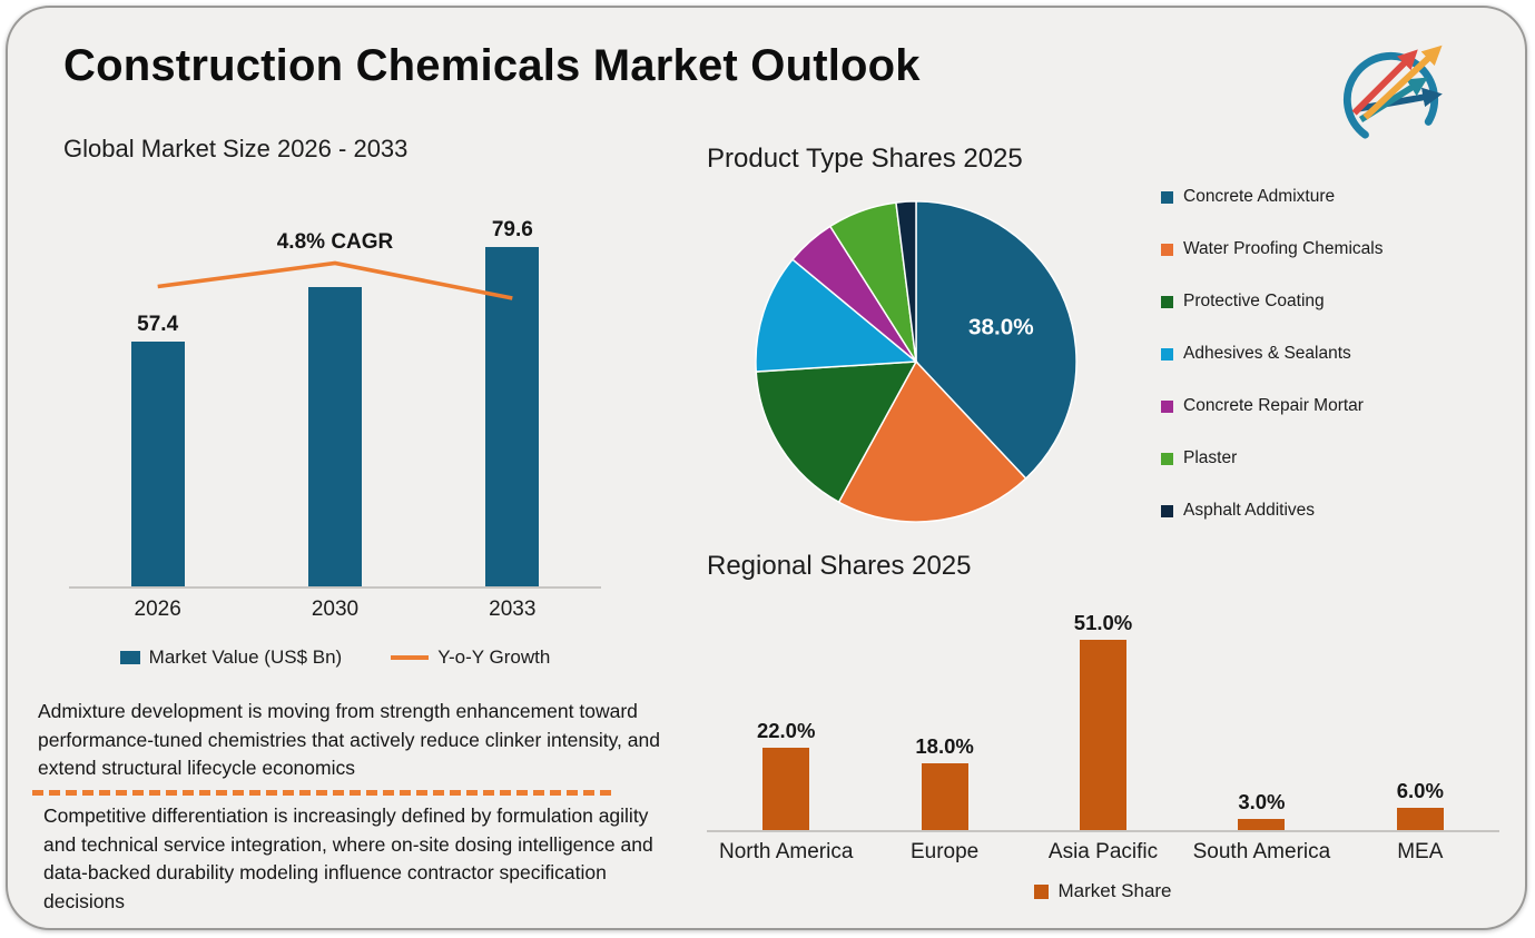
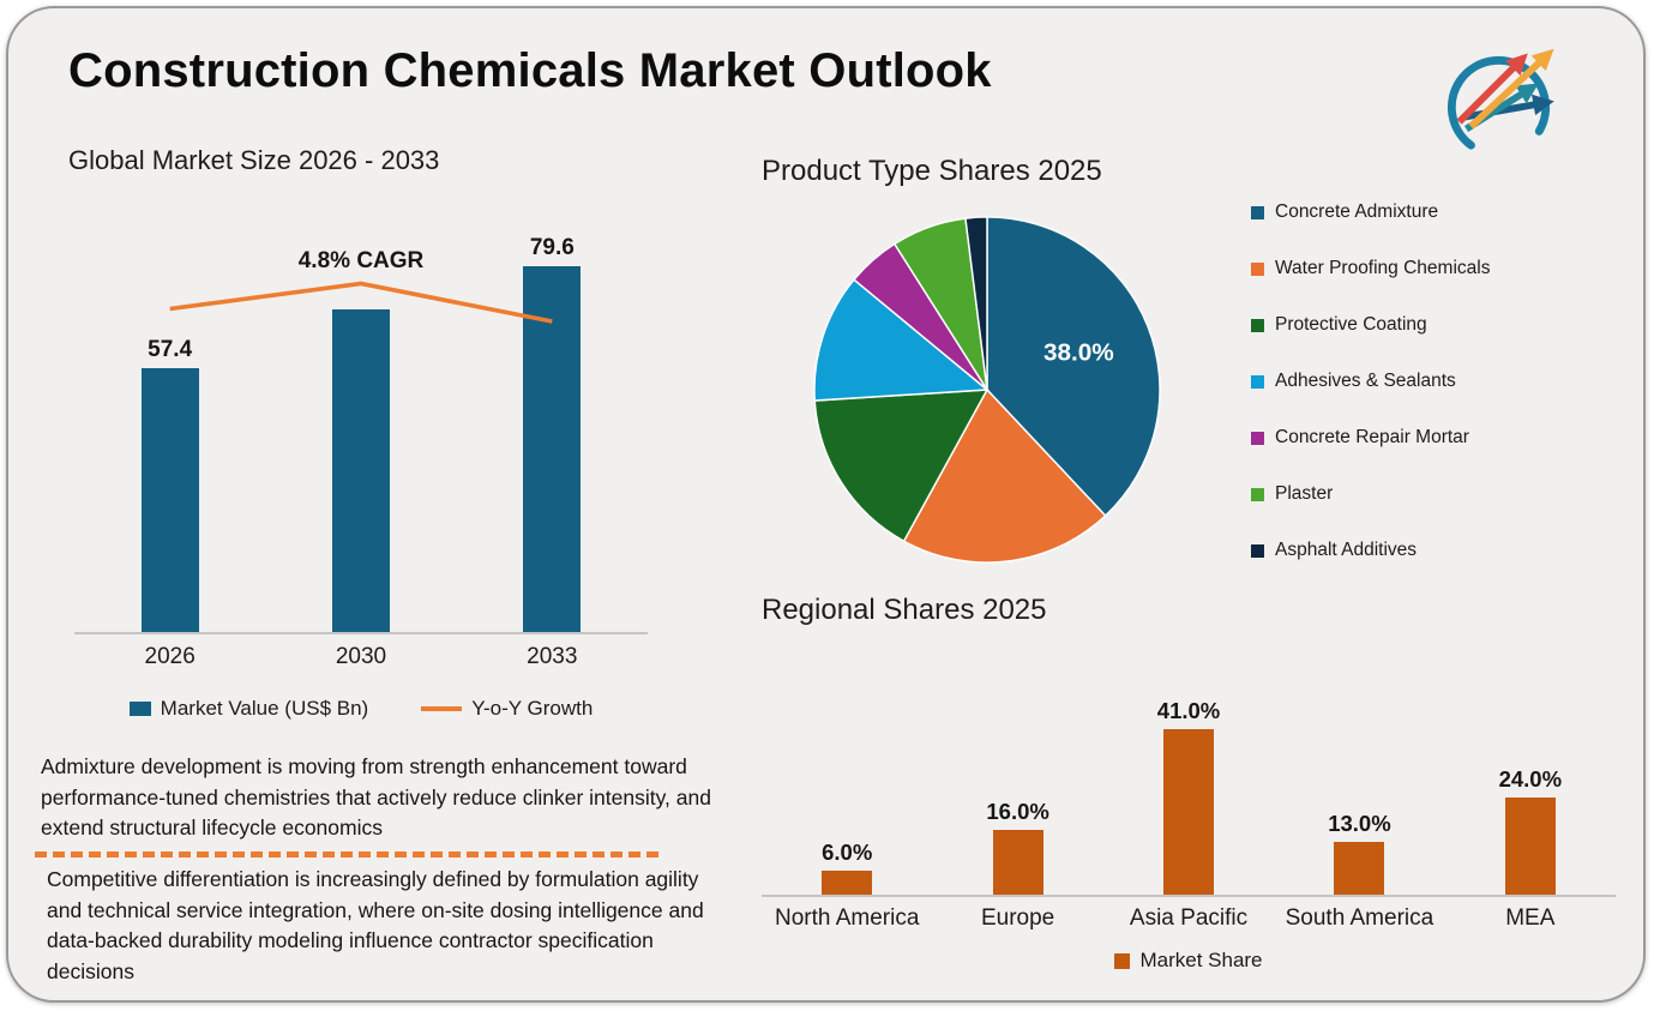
Regional Shares 2025/North America: 22.0% -> 6.0%
Regional Shares 2025/Europe: 18.0% -> 16.0%
Regional Shares 2025/Asia Pacific: 51.0% -> 41.0%
Regional Shares 2025/South America: 3.0% -> 13.0%
Regional Shares 2025/MEA: 6.0% -> 24.0%
